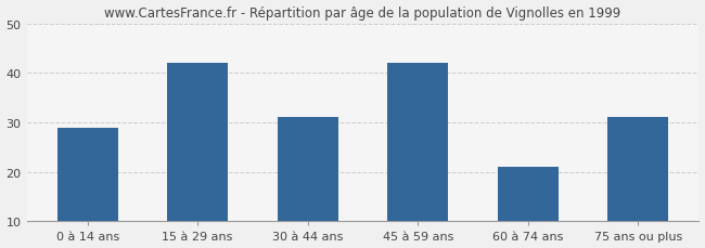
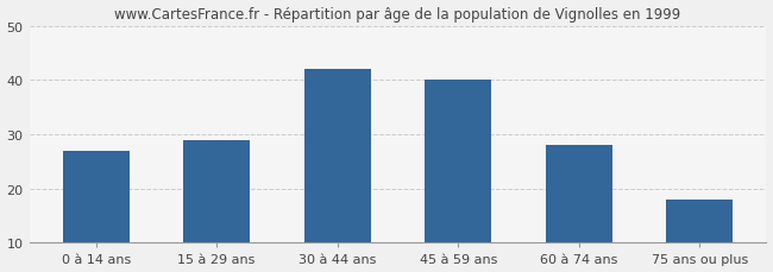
0 à 14 ans: 29 -> 27
15 à 29 ans: 42 -> 29
30 à 44 ans: 31 -> 42
45 à 59 ans: 42 -> 40
60 à 74 ans: 21 -> 28
75 ans ou plus: 31 -> 18
